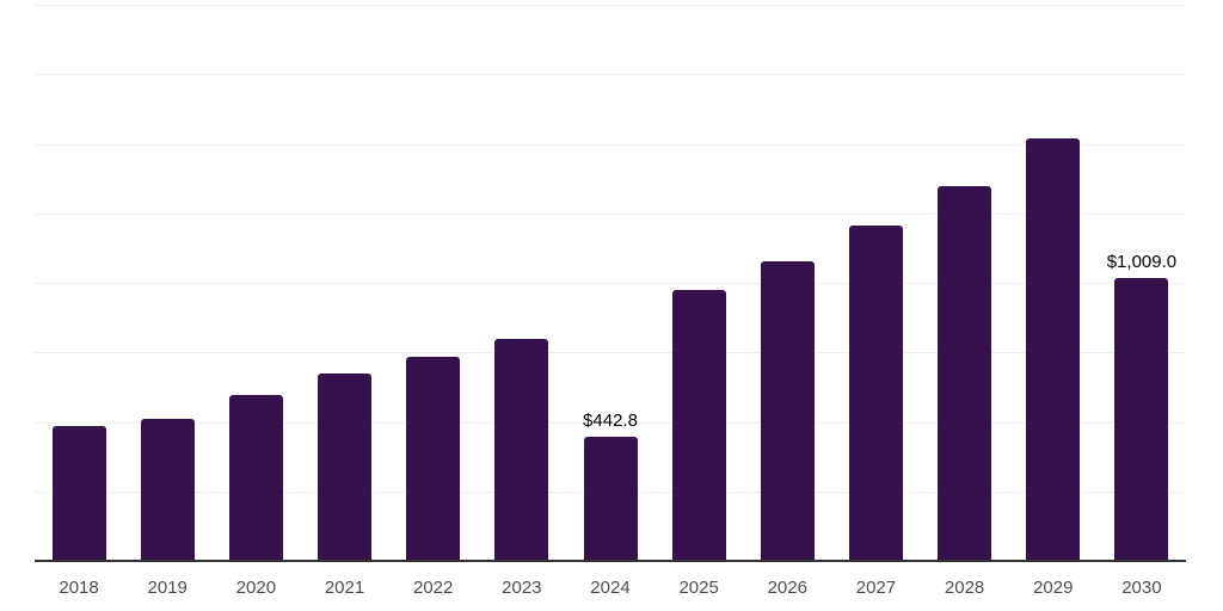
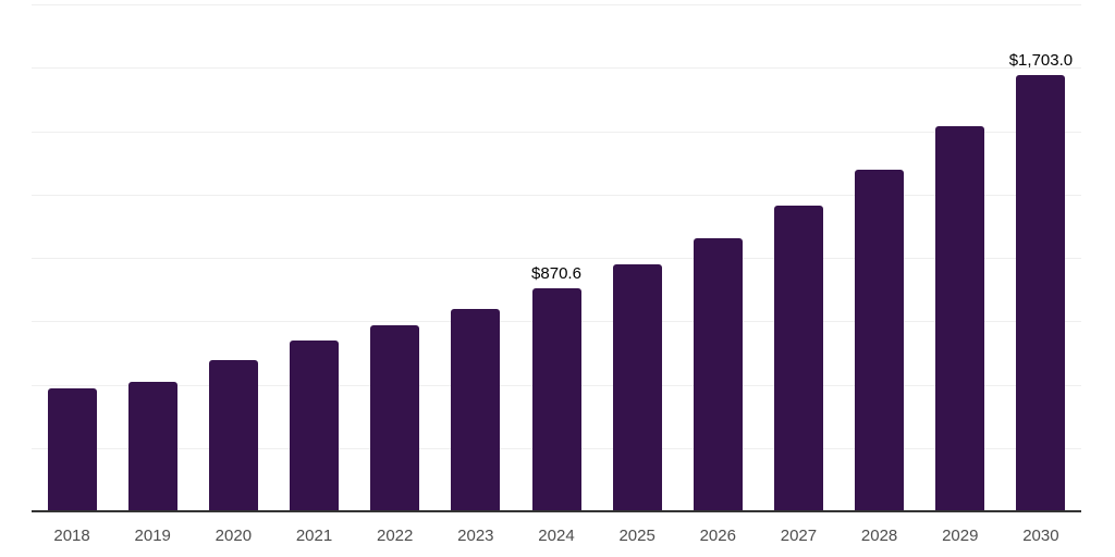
2024: $442.8 -> $870.6
2030: $1,009.0 -> $1,703.0
